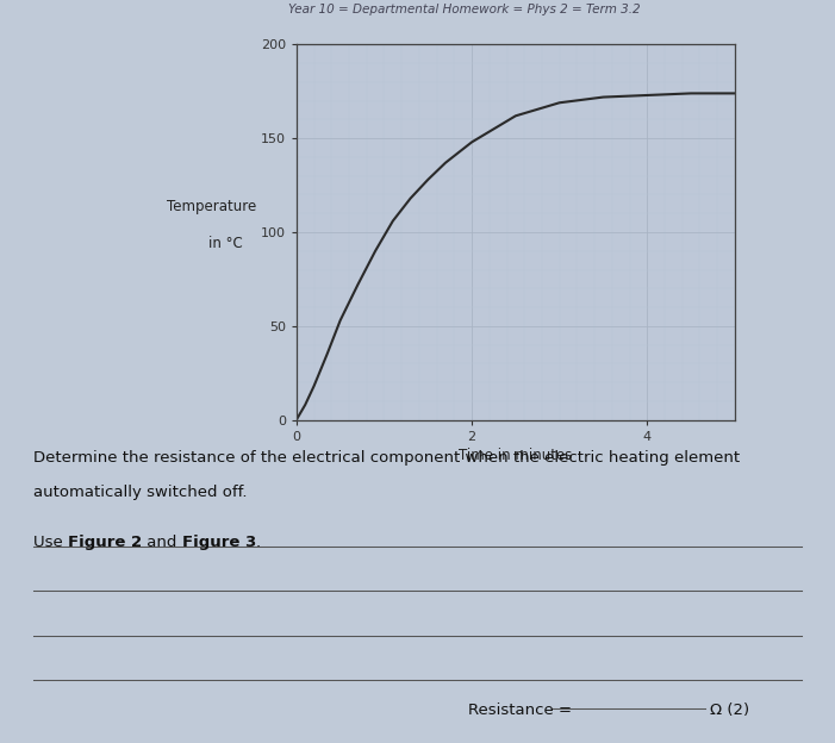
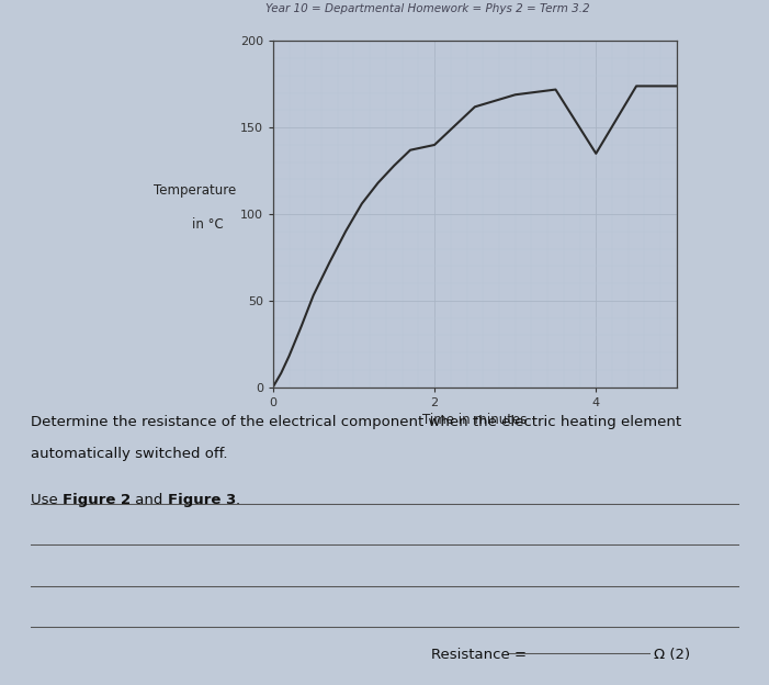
2: 148 -> 140
4: 173 -> 135
